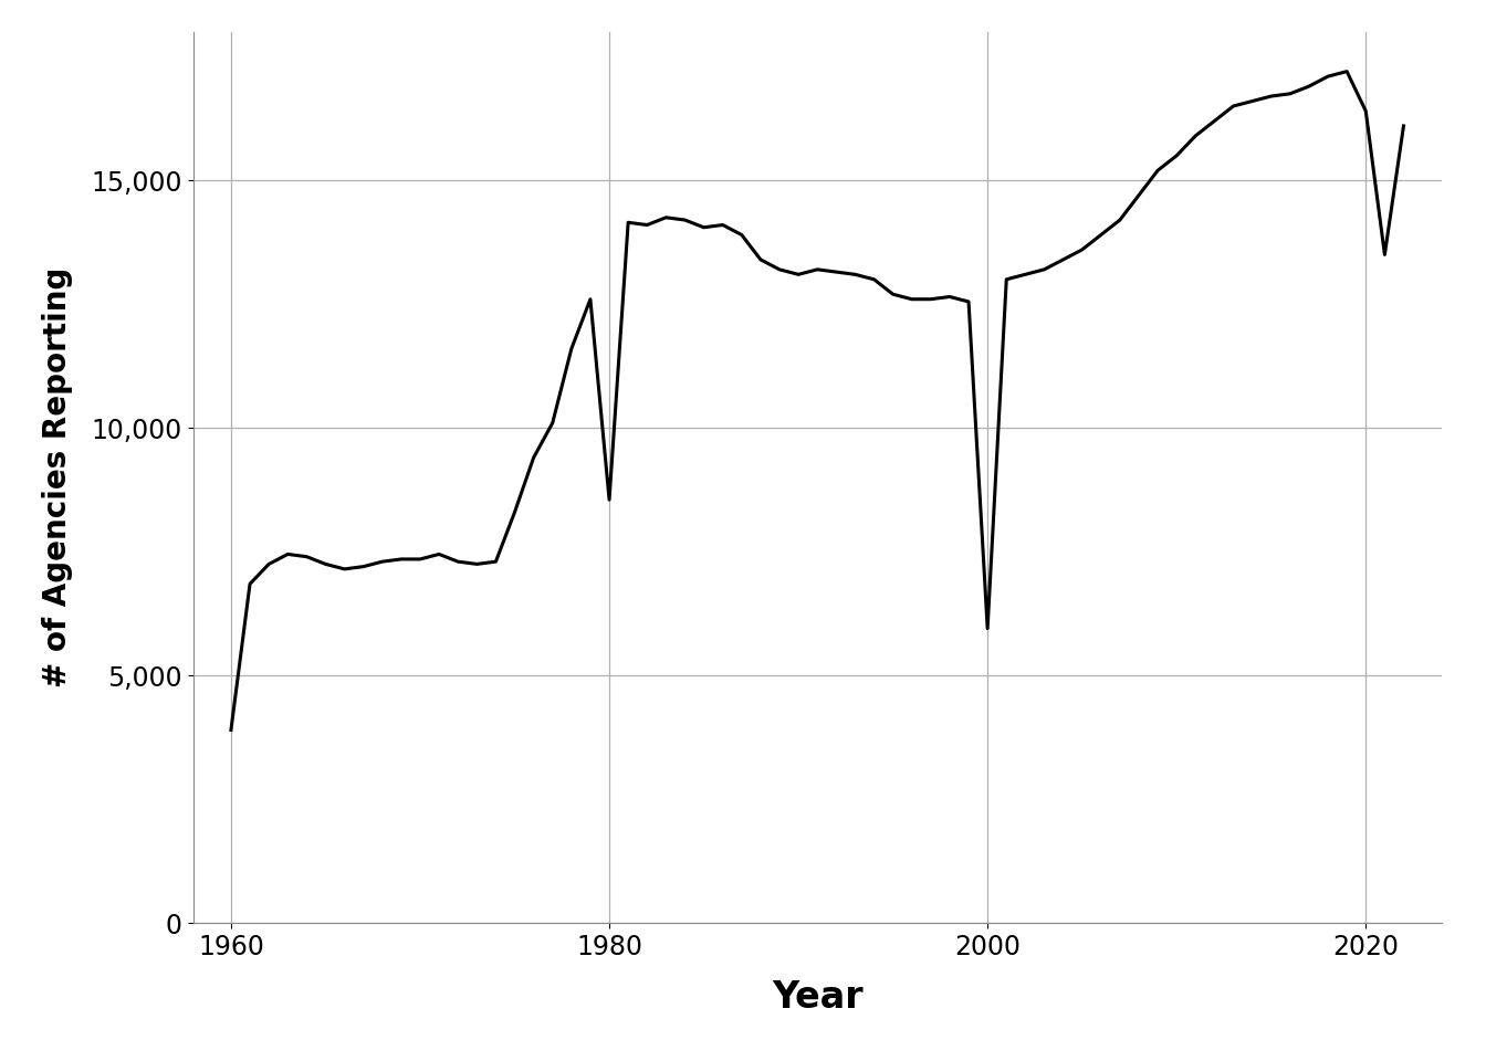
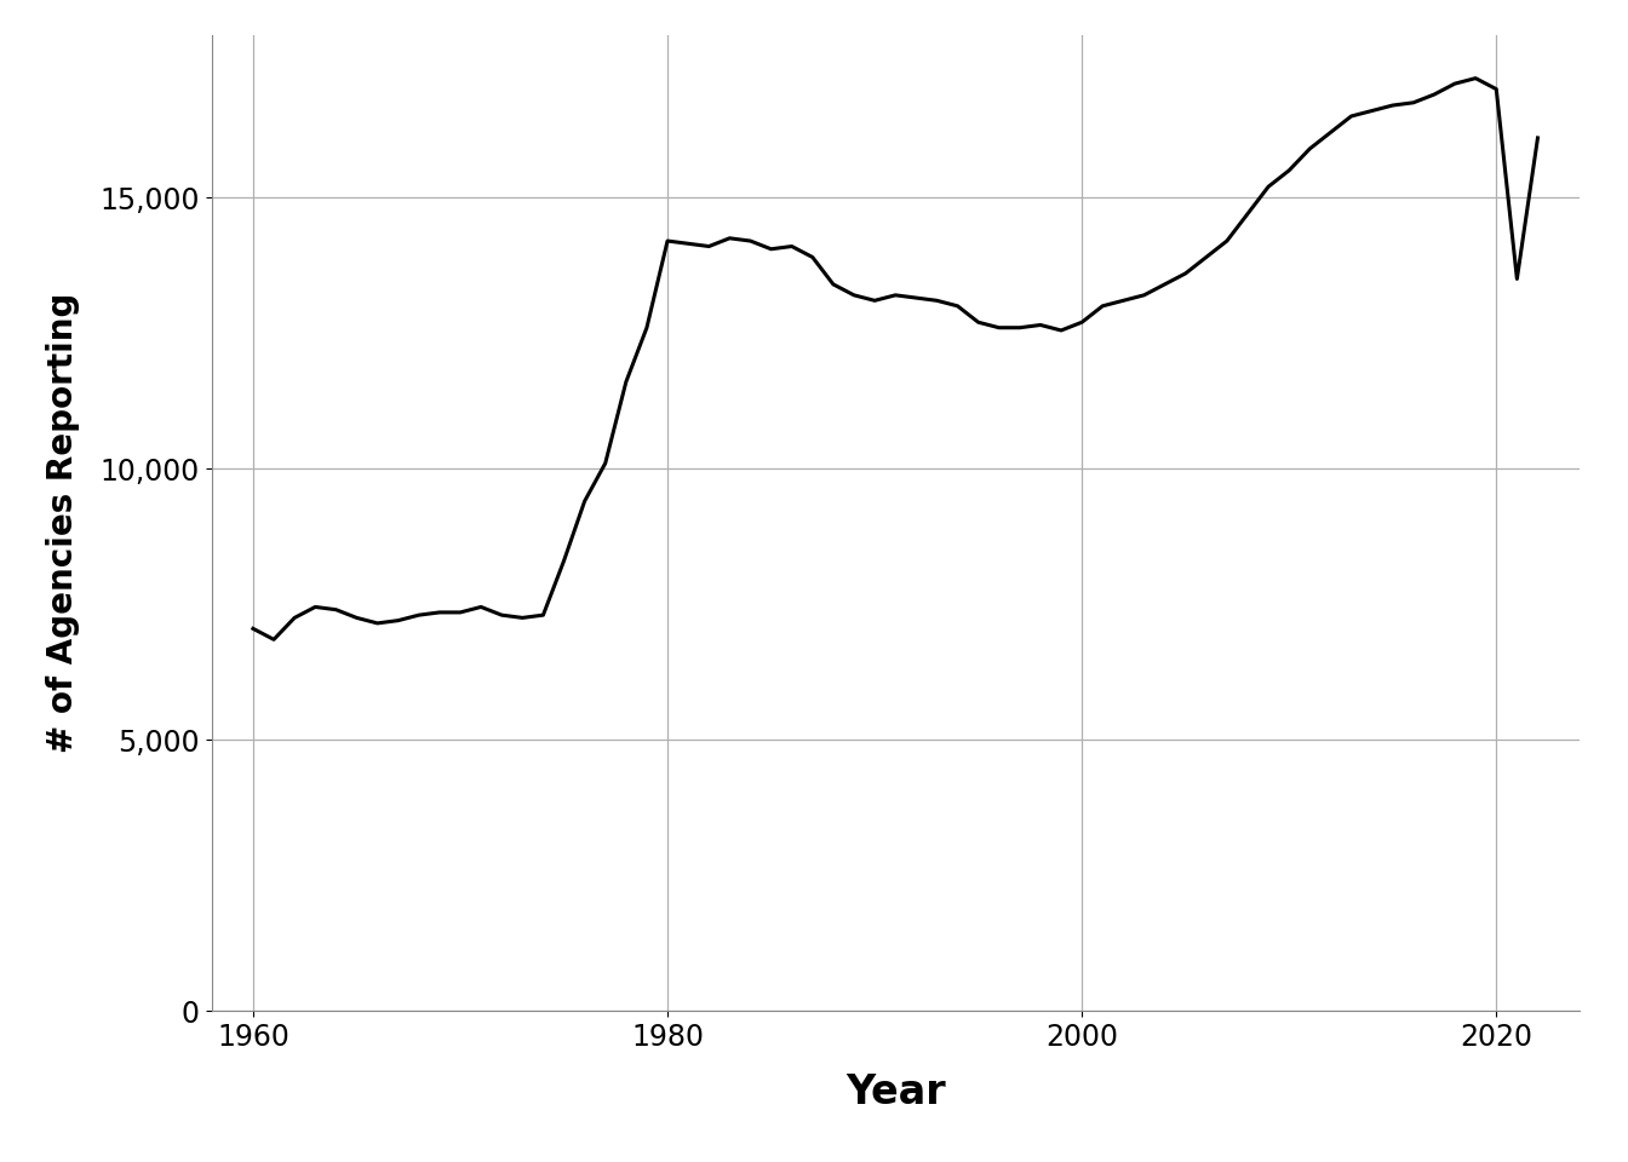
1960: 3,900 -> 7,050
1980: 8,550 -> 14,200
2000: 5,950 -> 12,700
2020: 16,400 -> 17,000
